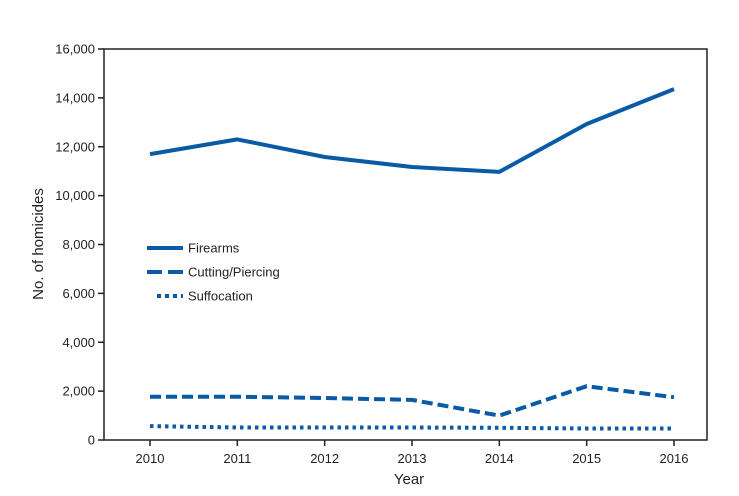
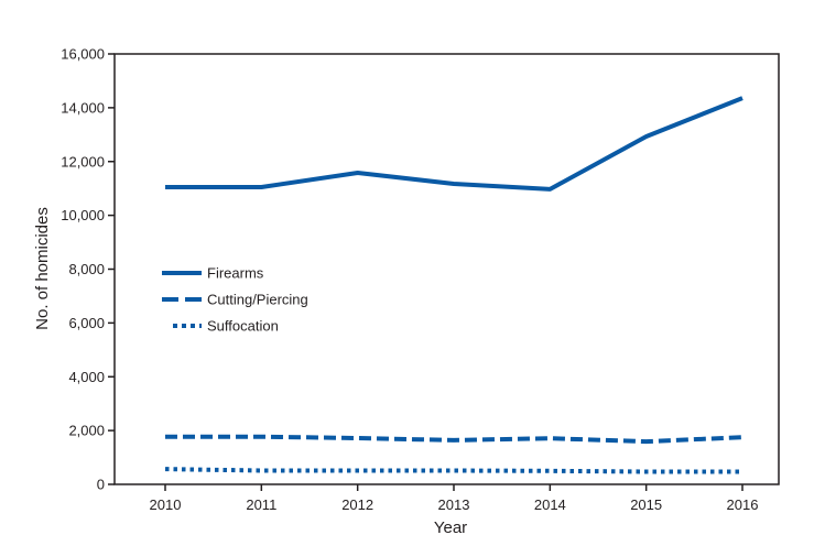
Firearms/2010: 11700 -> 11000
Firearms/2011: 12300 -> 11000
Cutting/Piercing/2014: 1000 -> 1700
Cutting/Piercing/2015: 2200 -> 1600
